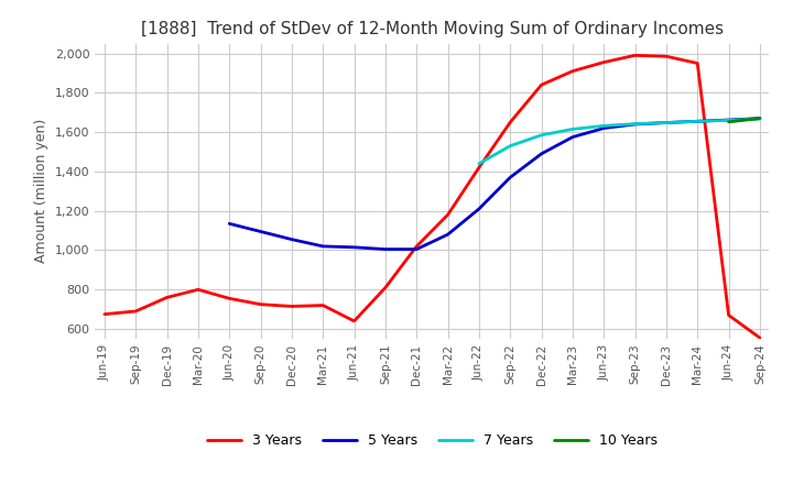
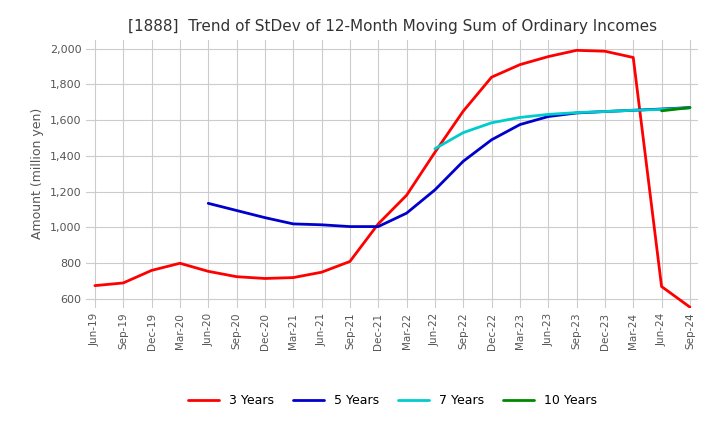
3 Years/Jun-21: 640 -> 750
